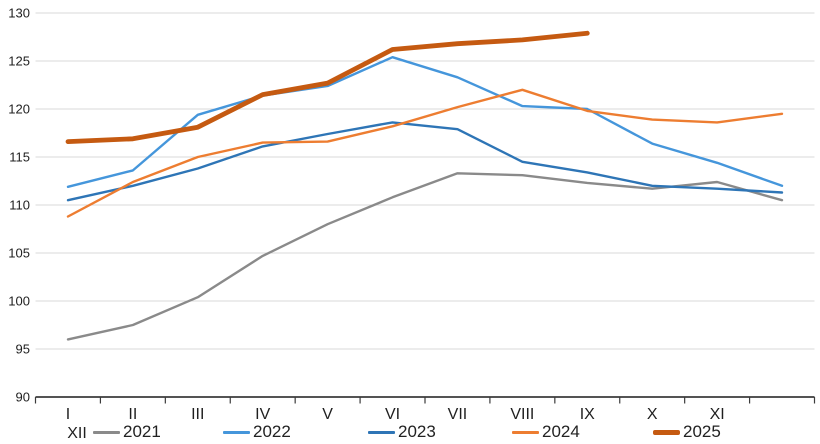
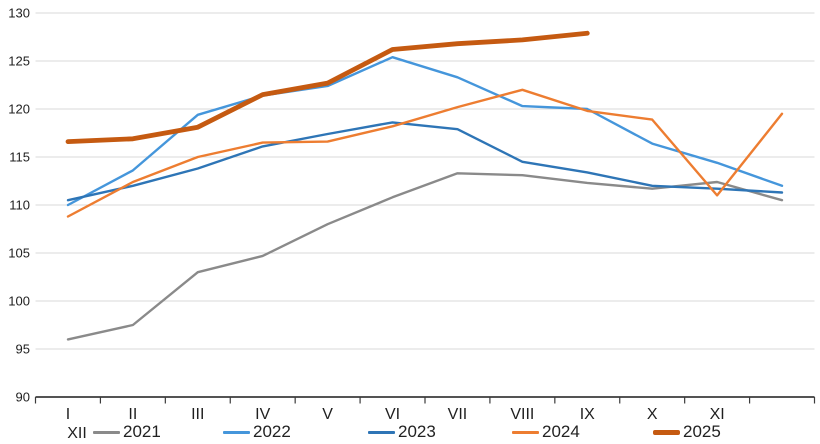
2022/I: 112 -> 110
2021/III: 100 -> 103
2024/XI: 119 -> 111
